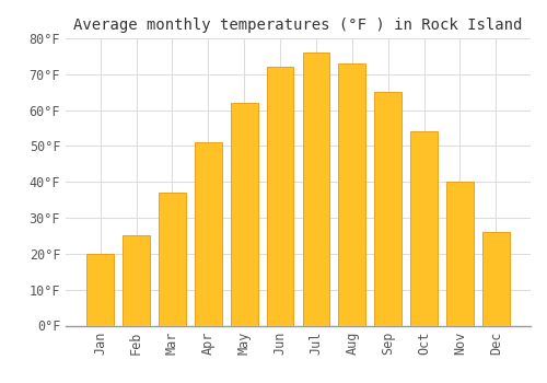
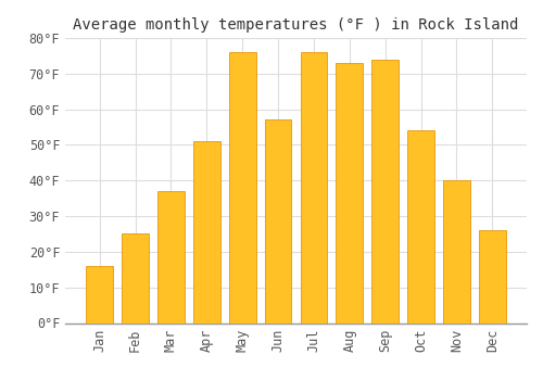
Jan: 20°F -> 16°F
May: 62°F -> 76°F
Jun: 72°F -> 57°F
Sep: 65°F -> 74°F
